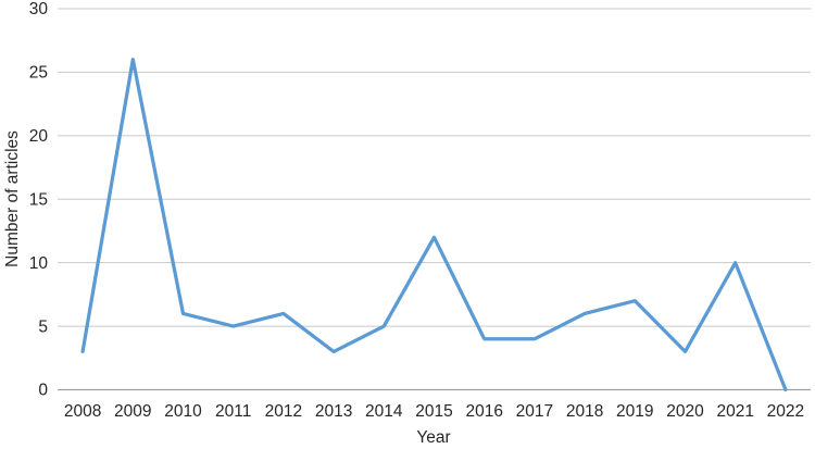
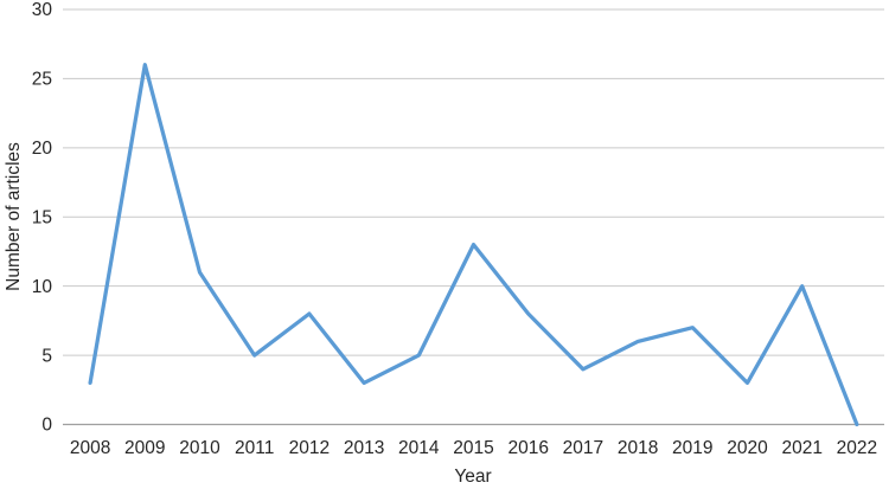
2010: 6 -> 11
2012: 6 -> 8
2015: 12 -> 13
2016: 4 -> 8
